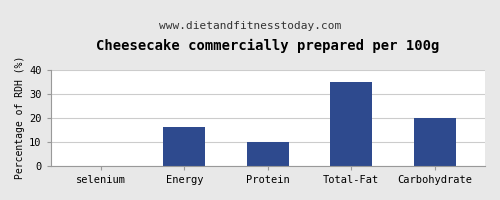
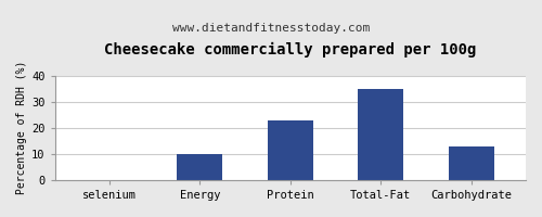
Energy: 16 -> 10
Protein: 10 -> 23
Carbohydrate: 20 -> 13
